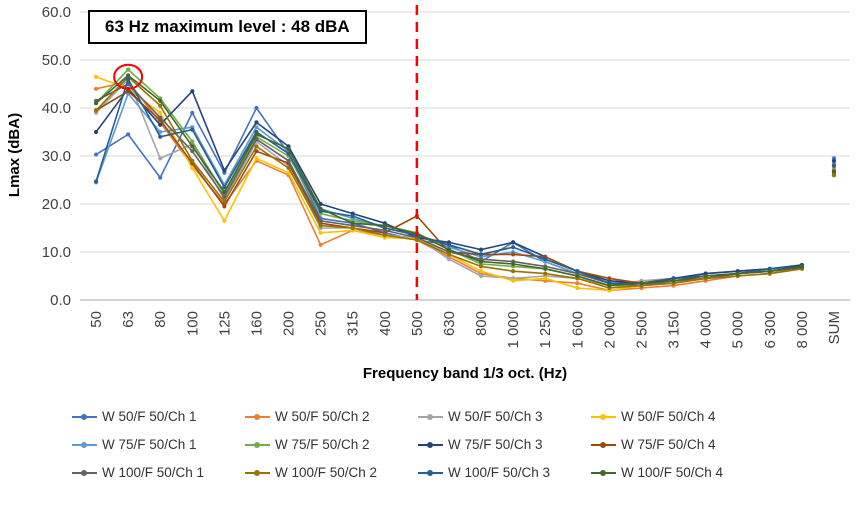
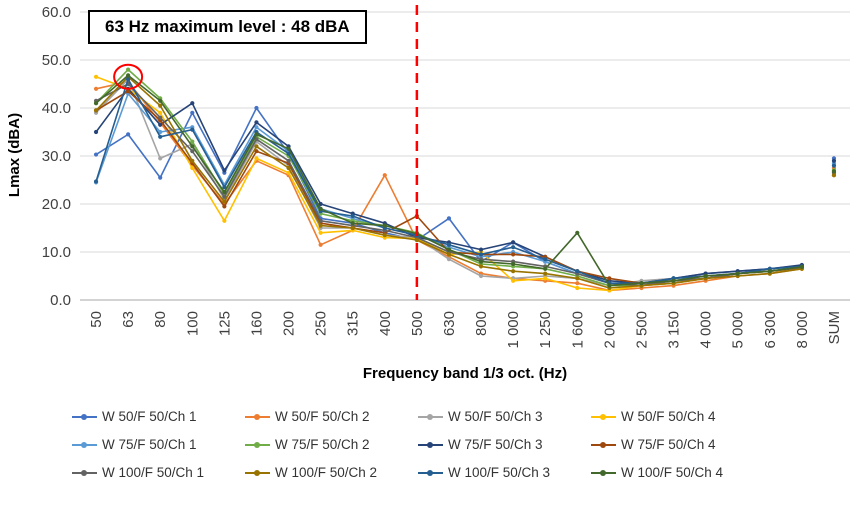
W 75/F 50/Ch 3/100: 44 -> 41
W 50/F 50/Ch 2/400: 14 -> 26
W 50/F 50/Ch 1/630: 12 -> 17
W 50/F 50/Ch 4/800: 6 -> 10
W 100/F 50/Ch 4/1 600: 5 -> 14
